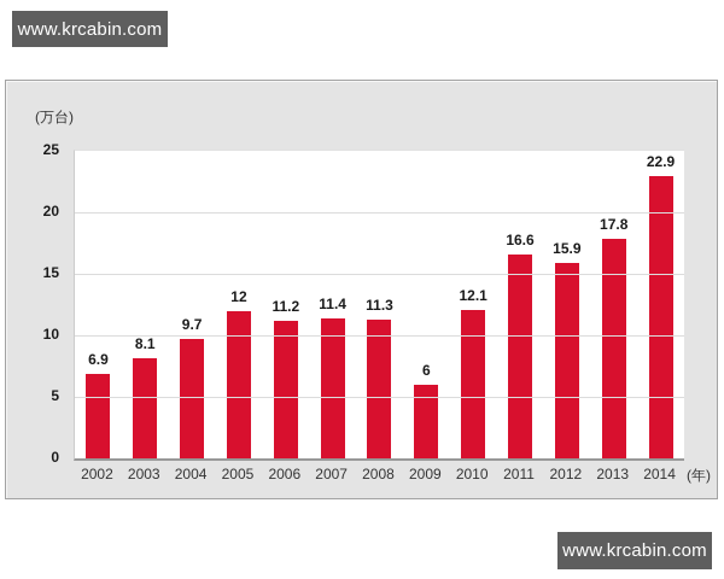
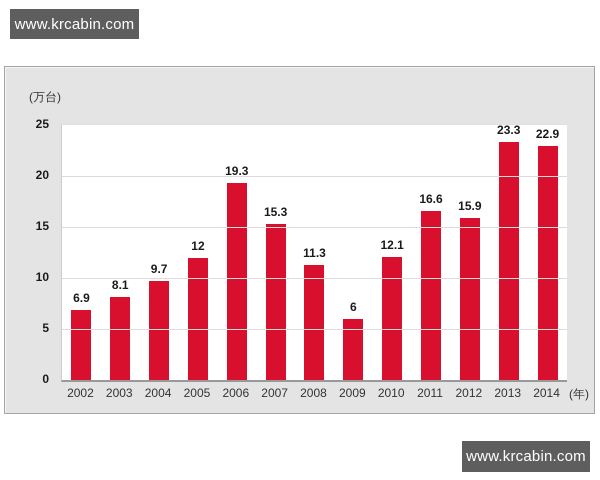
2006: 11.2 -> 19.3
2007: 11.4 -> 15.3
2013: 17.8 -> 23.3
